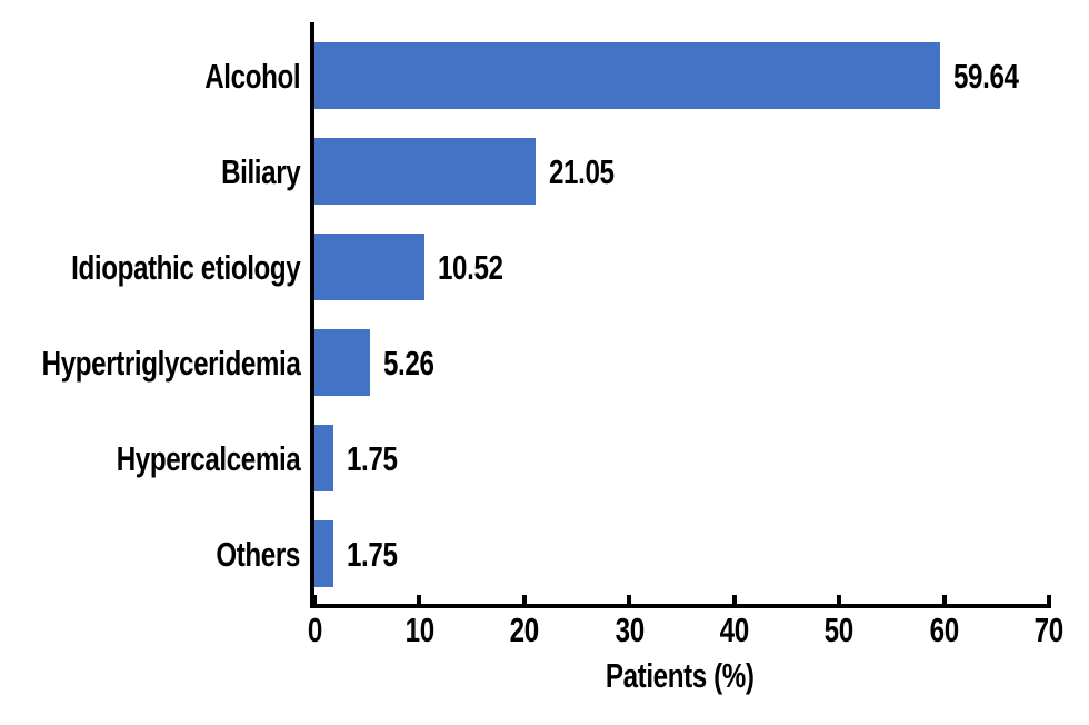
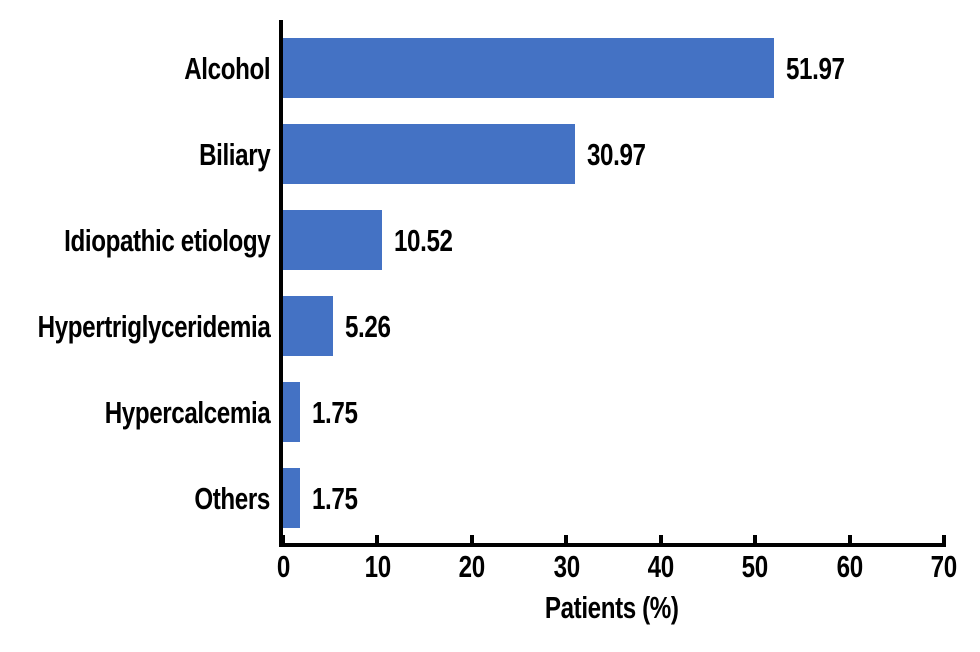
Alcohol: 59.64 -> 51.97
Biliary: 21.05 -> 30.97
